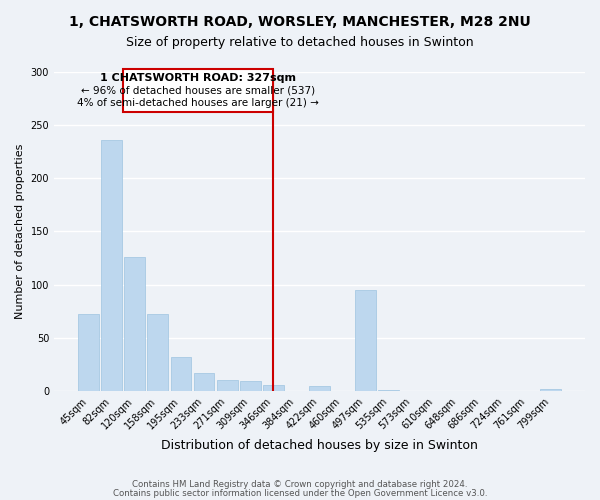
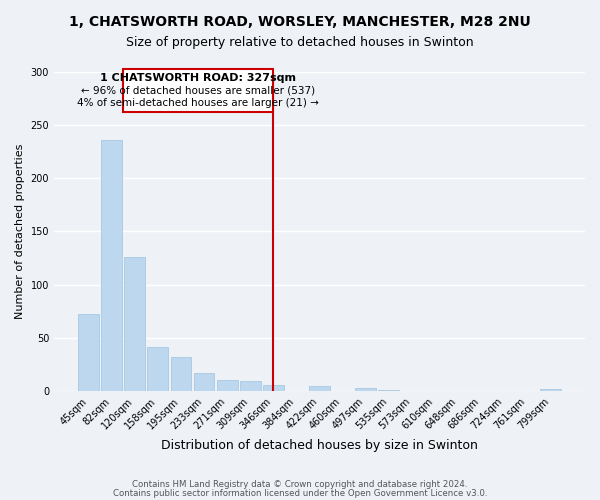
158sqm: 73 -> 42
497sqm: 95 -> 3
